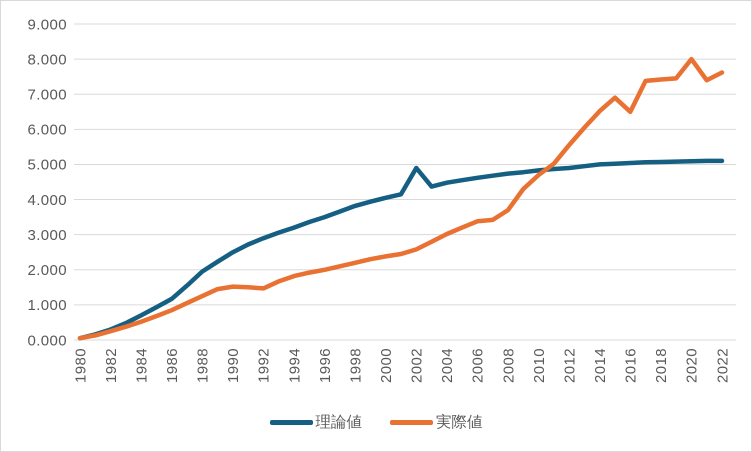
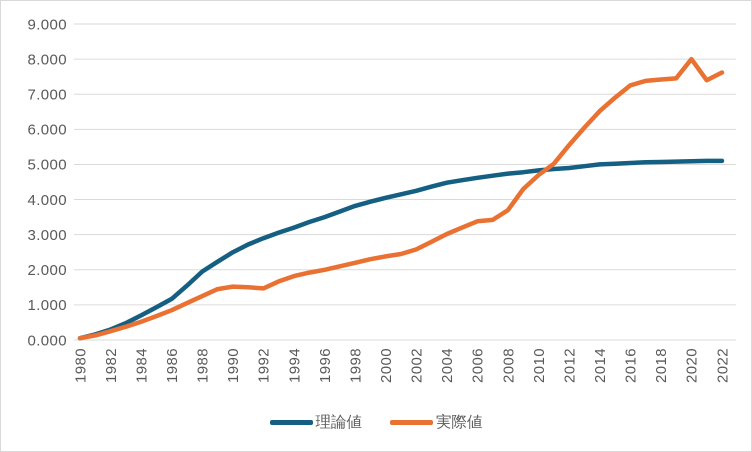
理論値/2002: 4.9 -> 4.2
実際値/2016: 6.5 -> 7.2
